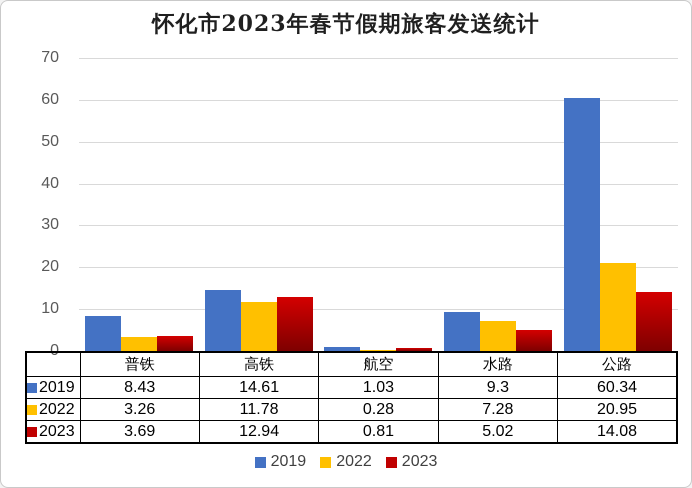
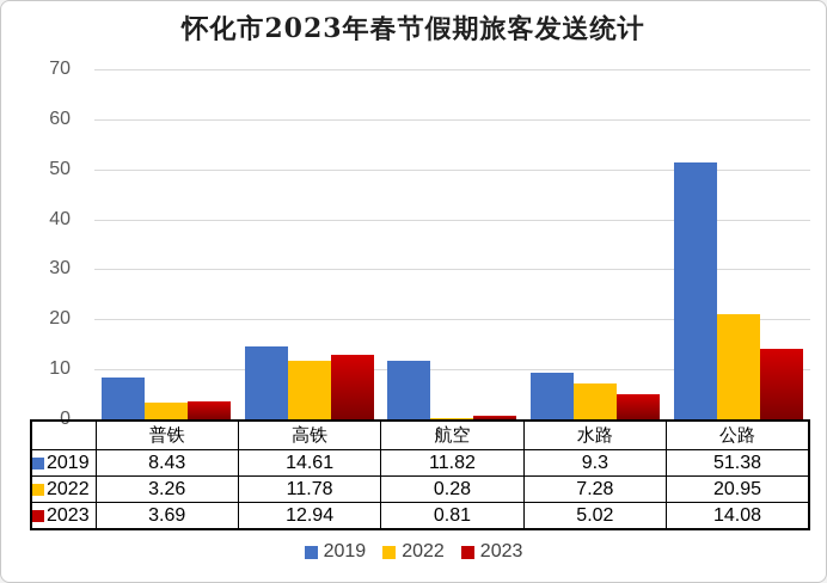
2019/航空: 1.03 -> 11.82
2019/公路: 60.34 -> 51.38
